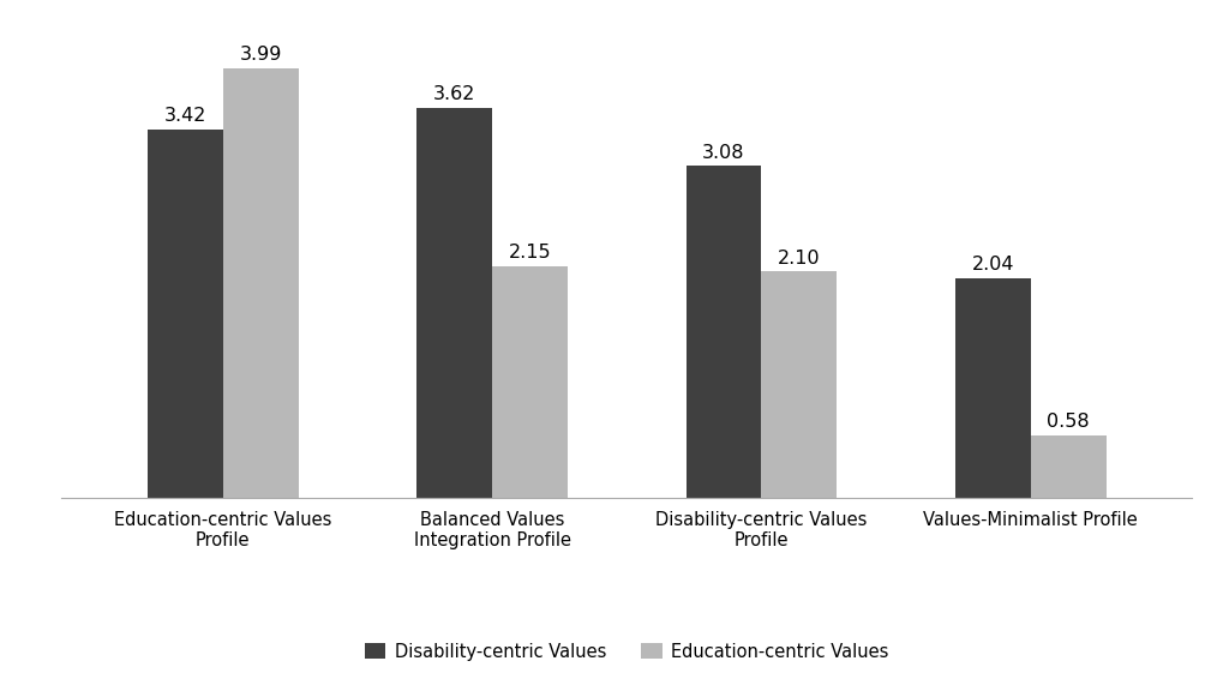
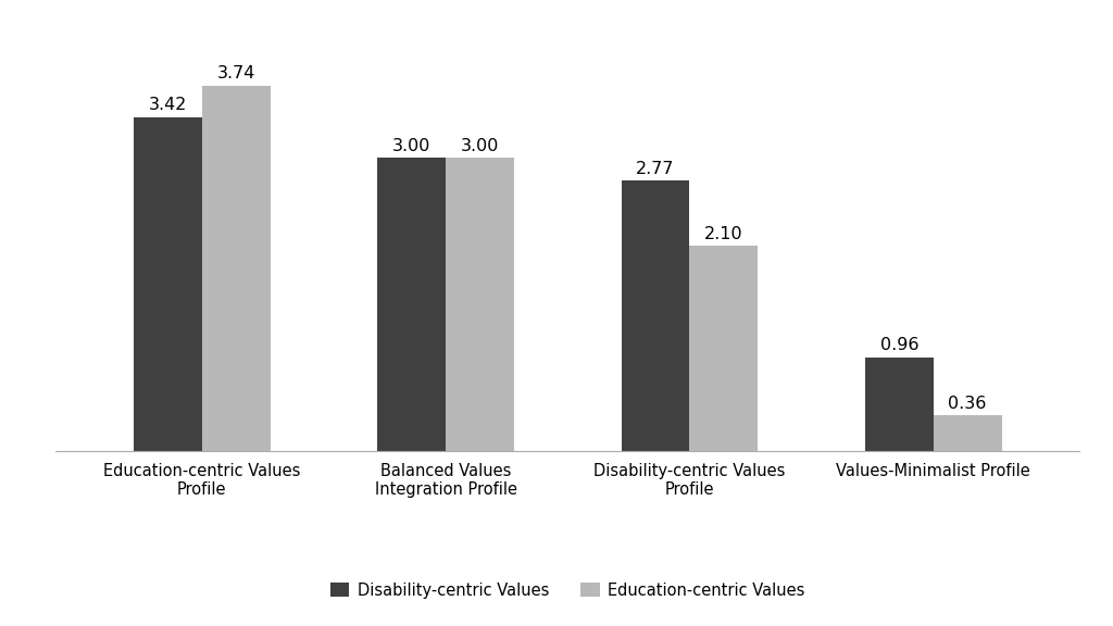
Education-centric Values/Education-centric Values Profile: 3.99 -> 3.74
Disability-centric Values/Balanced Values Integration Profile: 3.62 -> 3.00
Education-centric Values/Balanced Values Integration Profile: 2.15 -> 3.00
Disability-centric Values/Disability-centric Values Profile: 3.08 -> 2.77
Disability-centric Values/Values-Minimalist Profile: 2.04 -> 0.96
Education-centric Values/Values-Minimalist Profile: 0.58 -> 0.36
